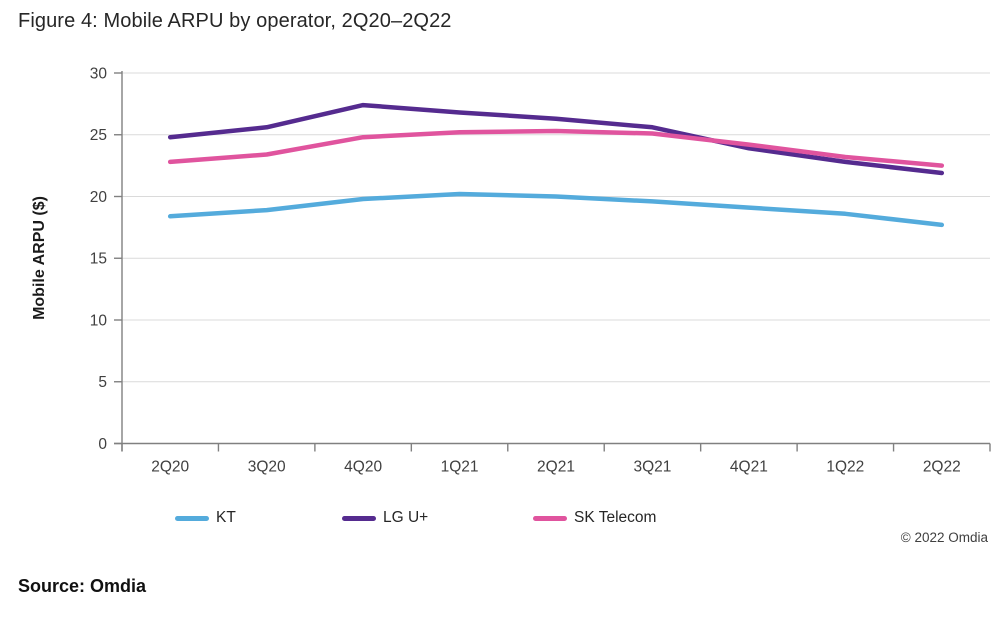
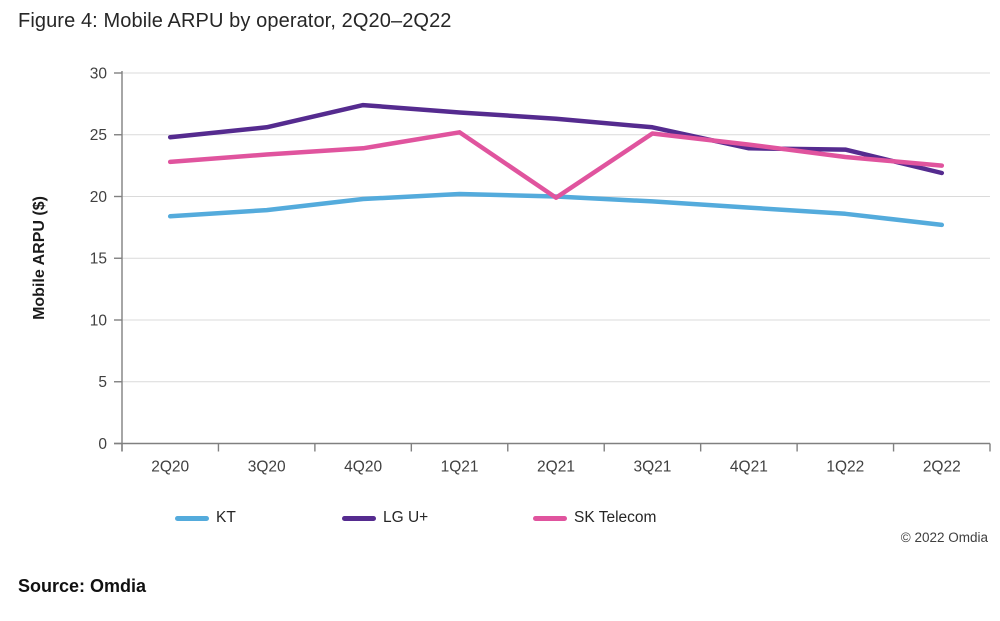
SK Telecom/4Q20: 24.8 -> 23.9
SK Telecom/2Q21: 25.3 -> 19.9
LG U+/1Q22: 22.8 -> 23.8
